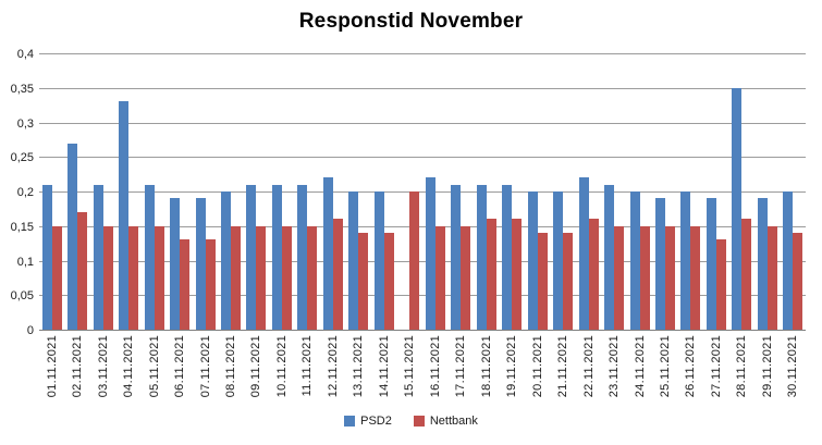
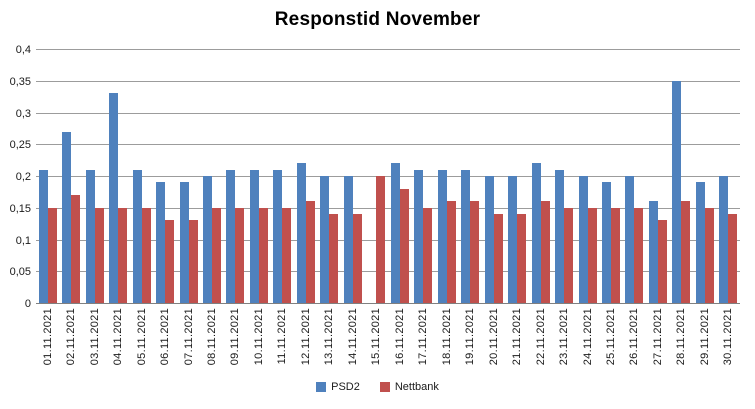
Nettbank/16.11.2021: 0,15 -> 0,18
PSD2/27.11.2021: 0,19 -> 0,16
